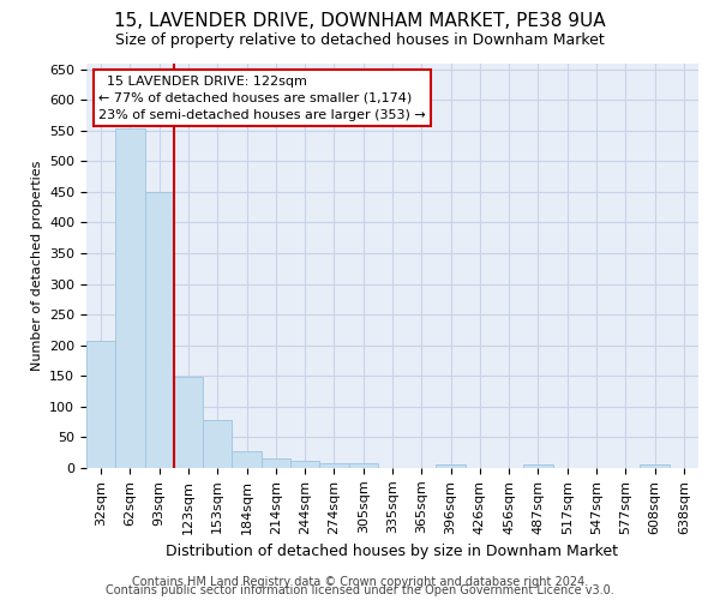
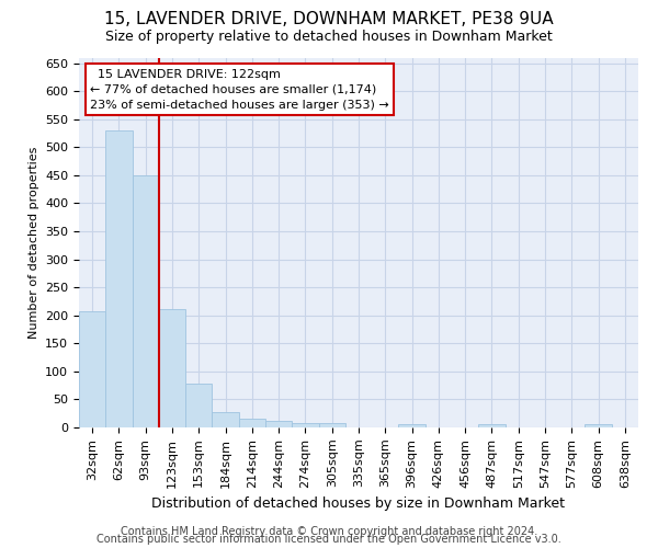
62sqm: 554 -> 530
123sqm: 148 -> 212
